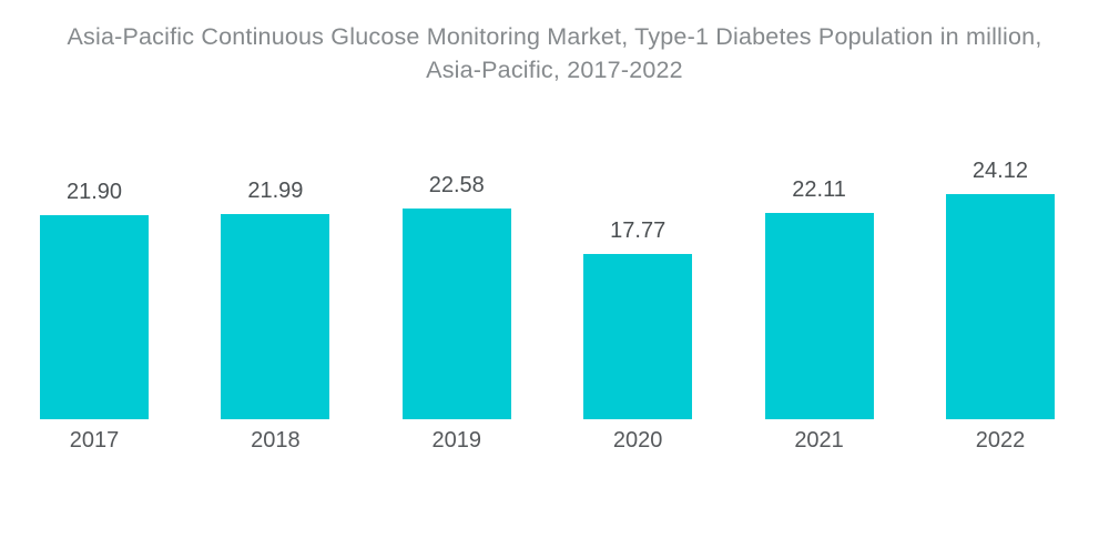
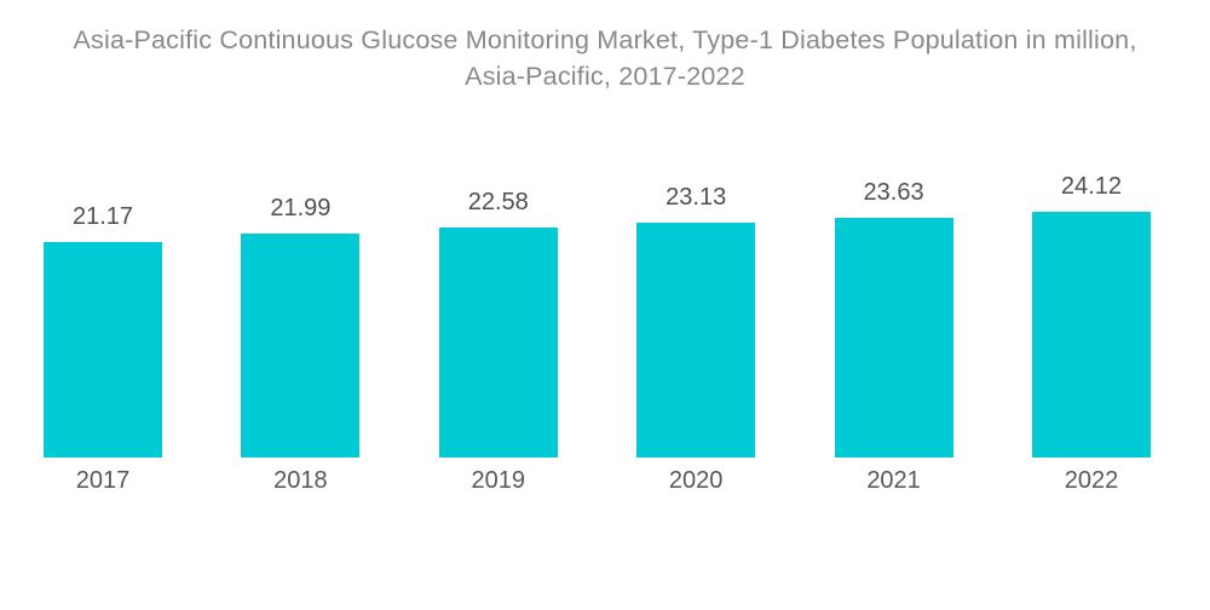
2017: 21.90 -> 21.17
2020: 17.77 -> 23.13
2021: 22.11 -> 23.63
